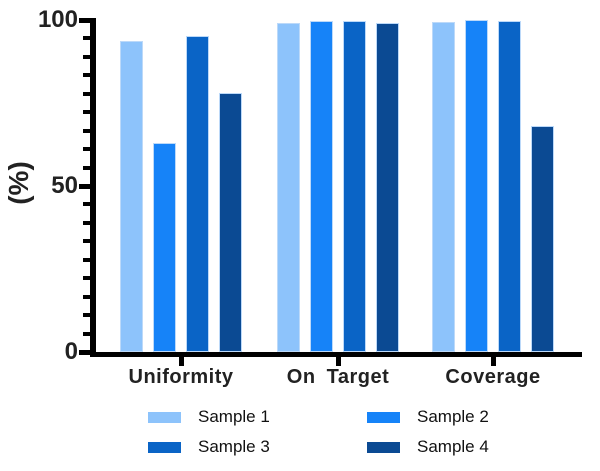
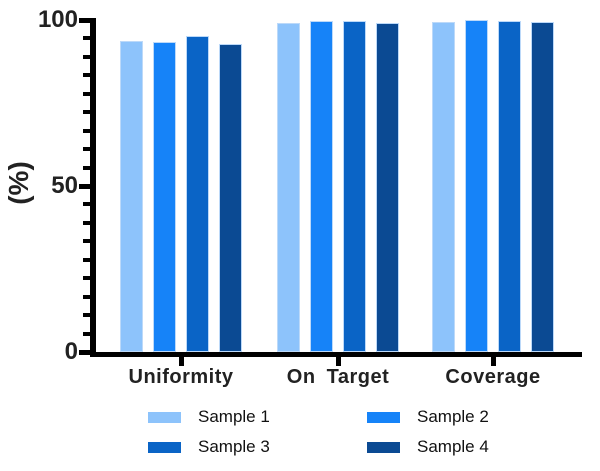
Sample 2/Uniformity: 63 -> 93
Sample 4/Uniformity: 78 -> 93
Sample 4/Coverage: 68 -> 99
